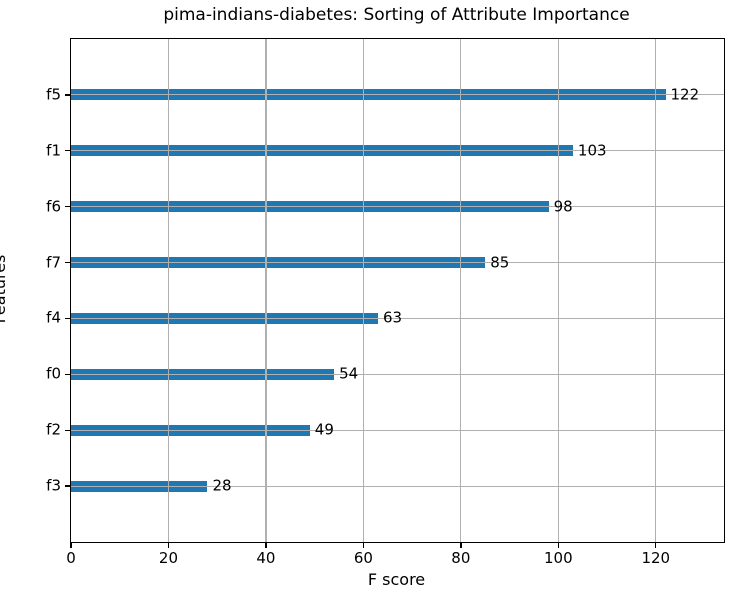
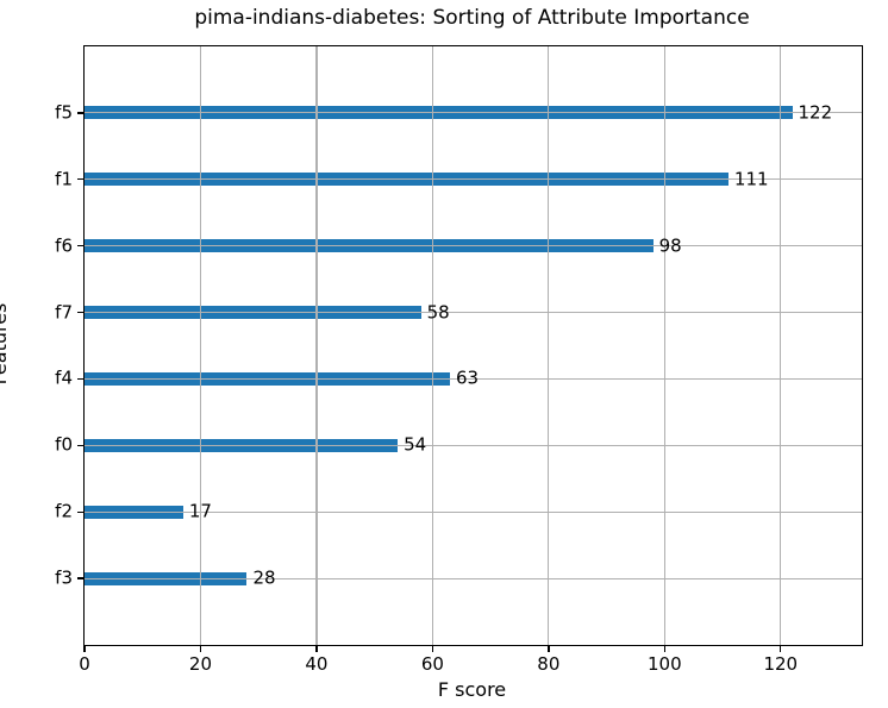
f1: 103 -> 111
f7: 85 -> 58
f2: 49 -> 17
